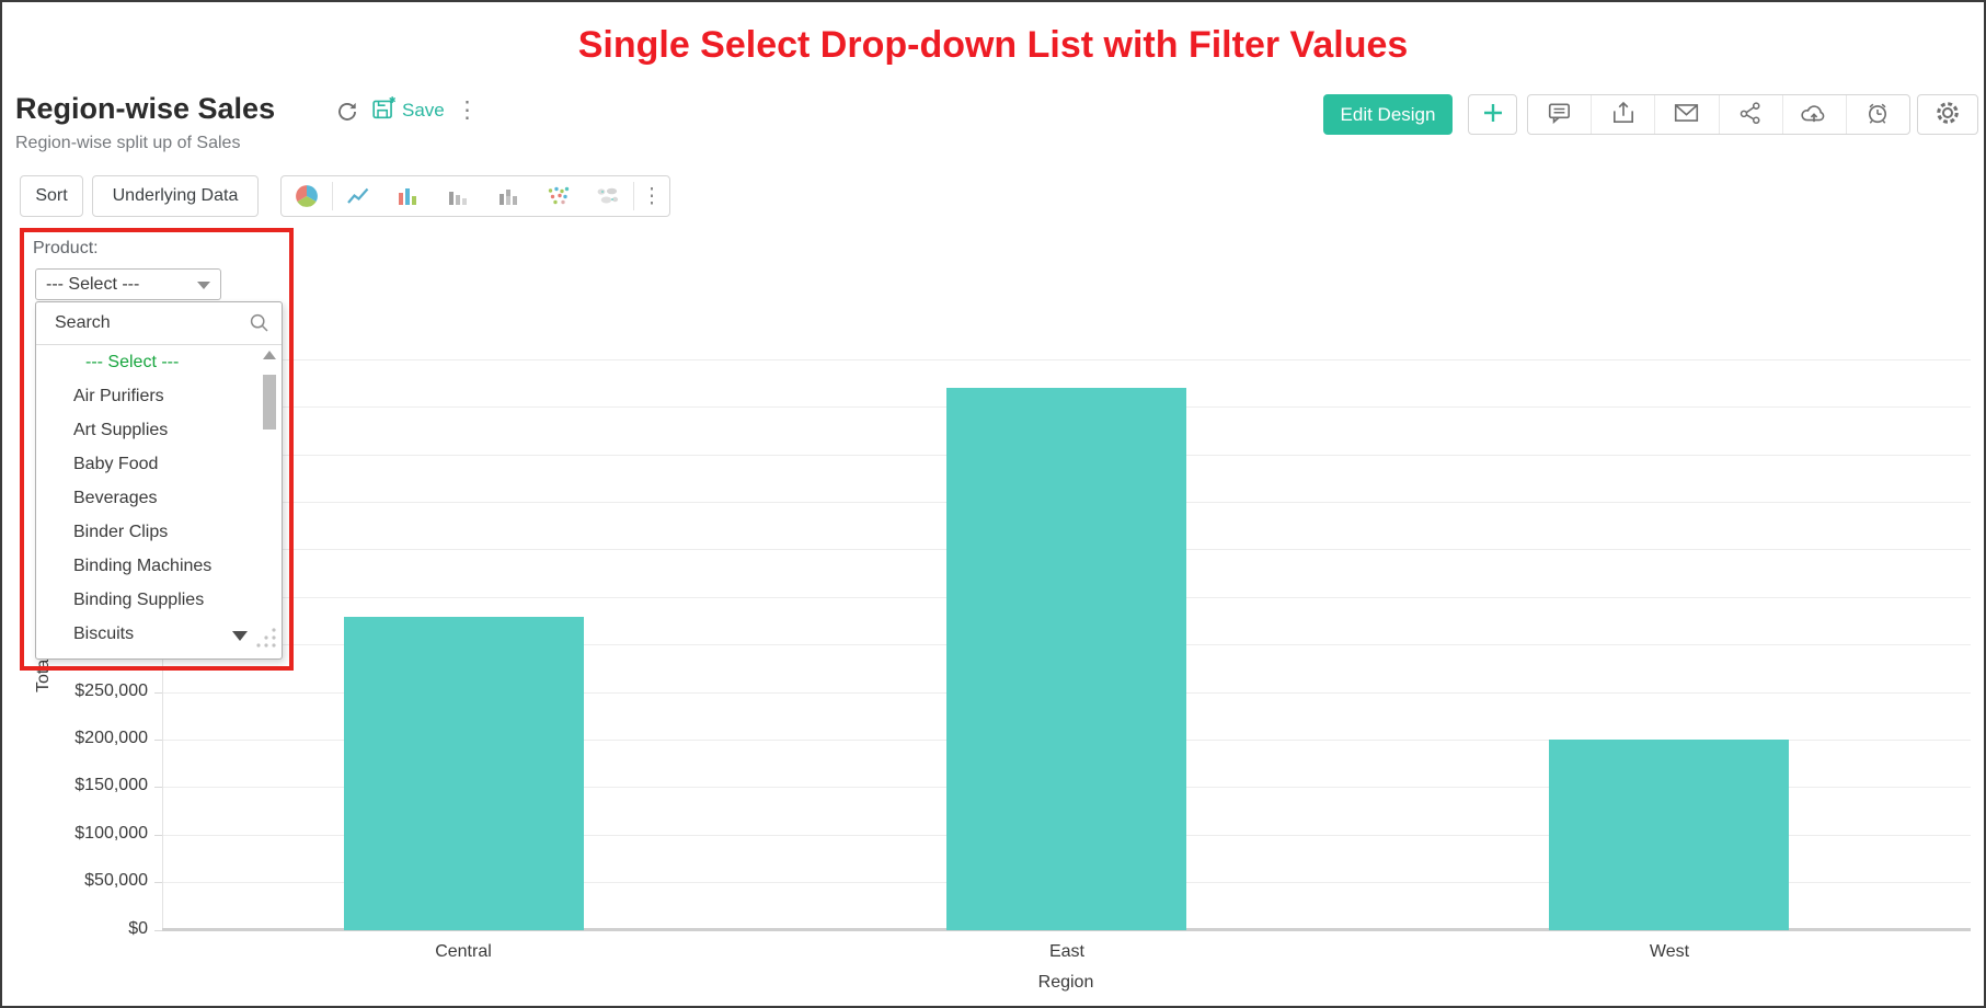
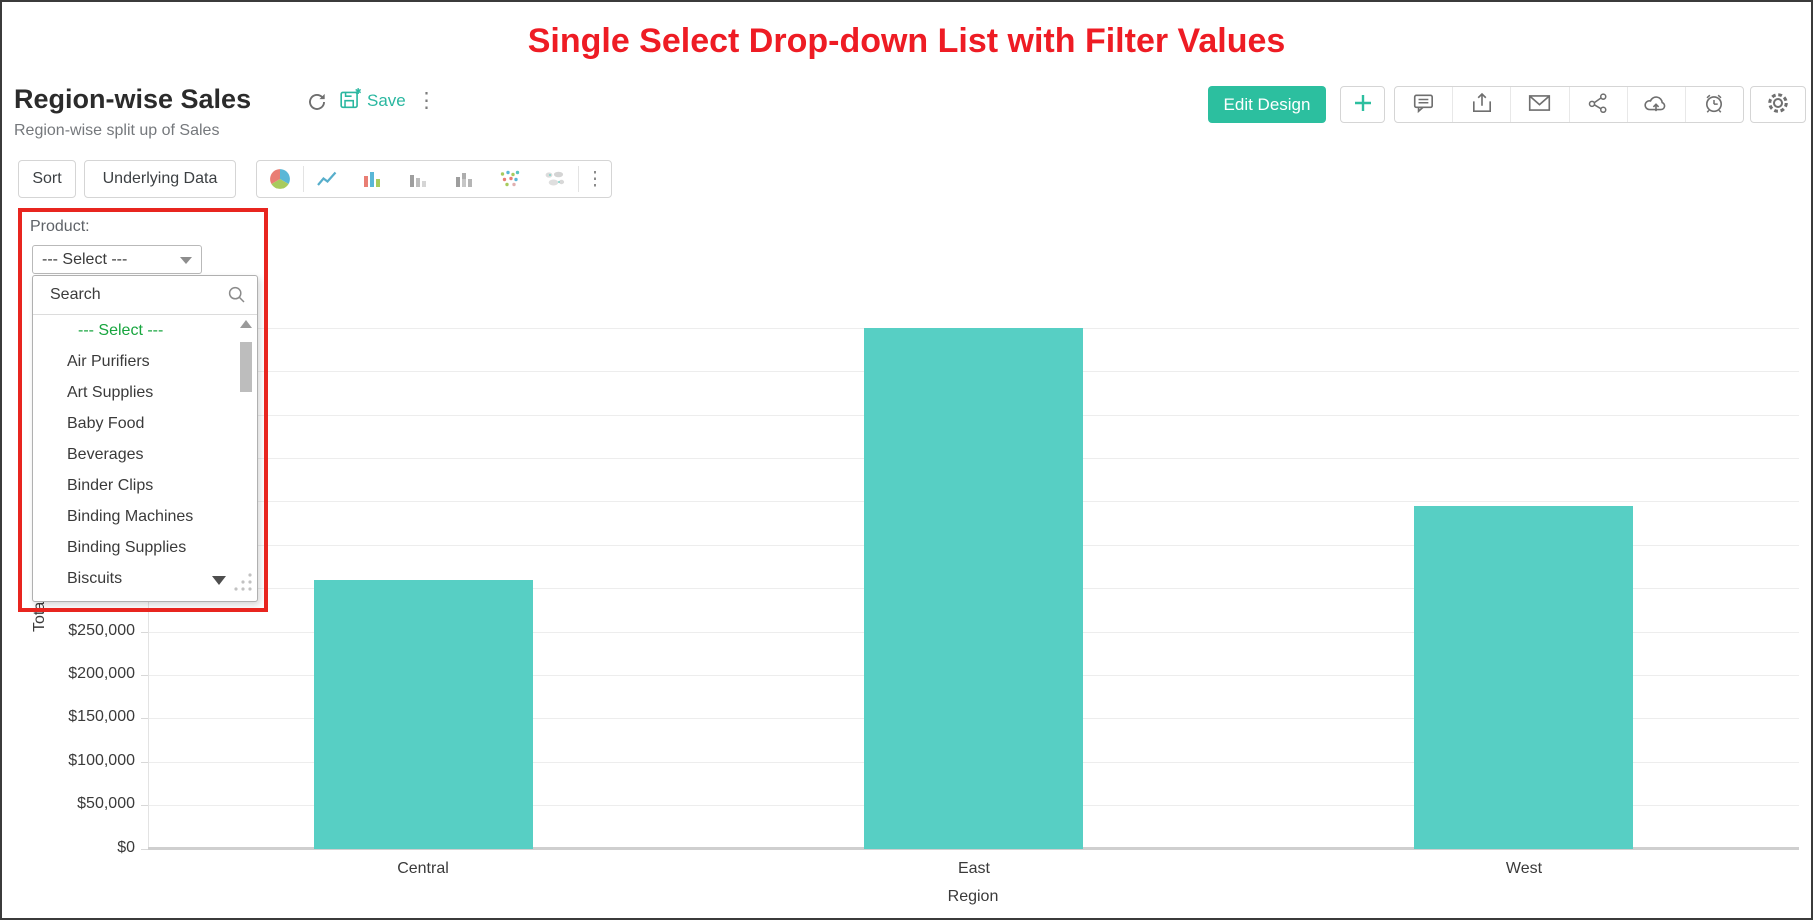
Central: $330000 -> $310000
East: $570000 -> $600000
West: $200000 -> $400000
